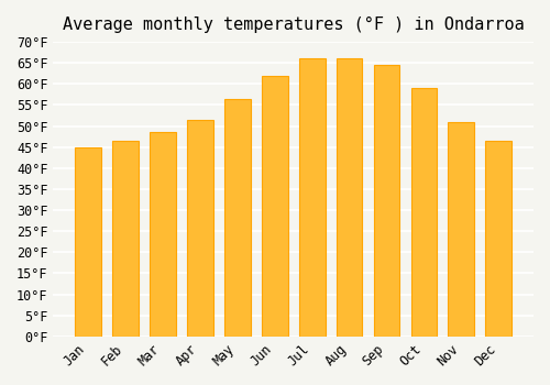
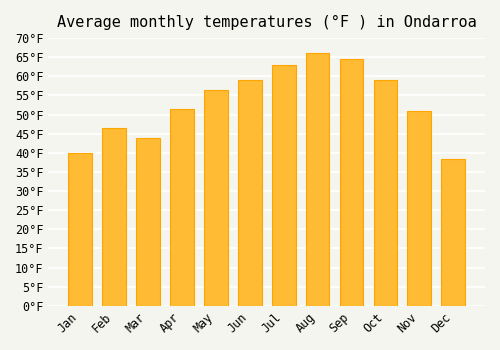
Jan: 45.0°F -> 40.0°F
Mar: 48.5°F -> 44.0°F
Jun: 62.0°F -> 59.0°F
Jul: 66.0°F -> 63.0°F
Dec: 46.5°F -> 38.5°F
